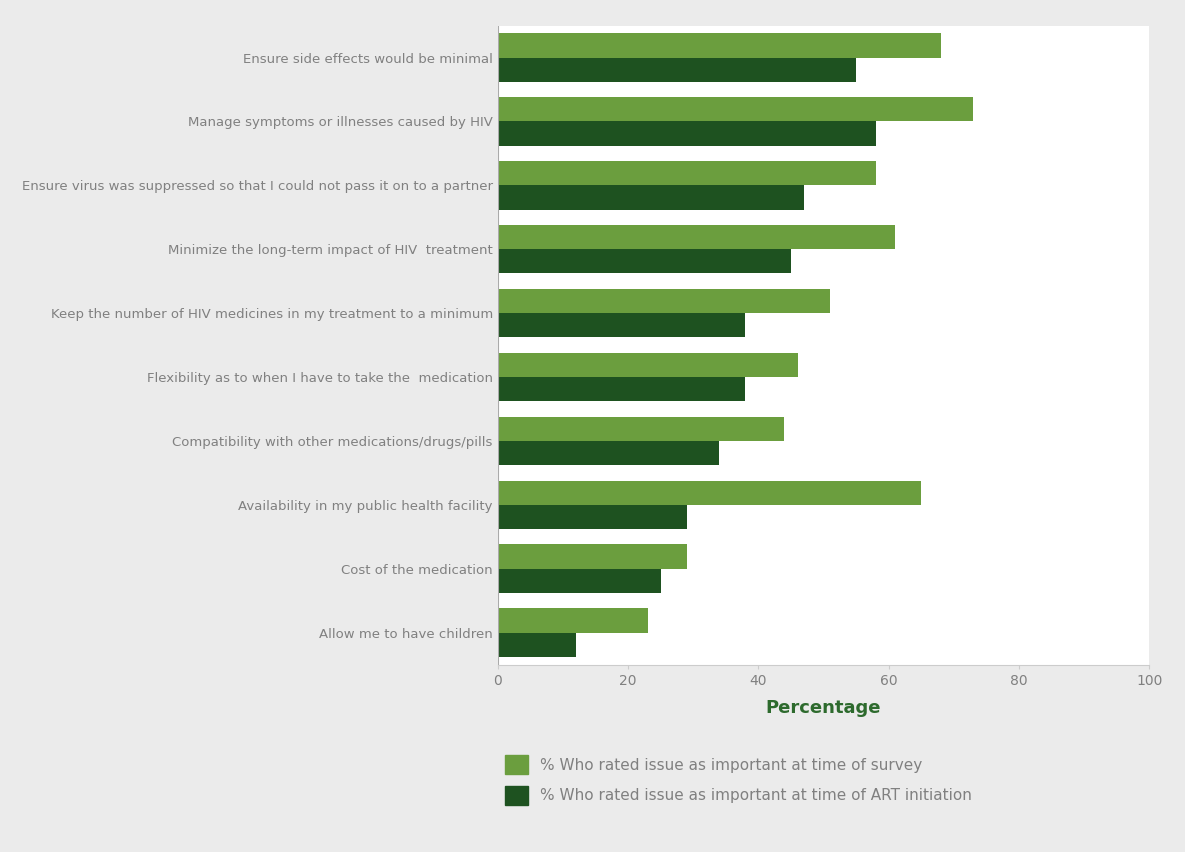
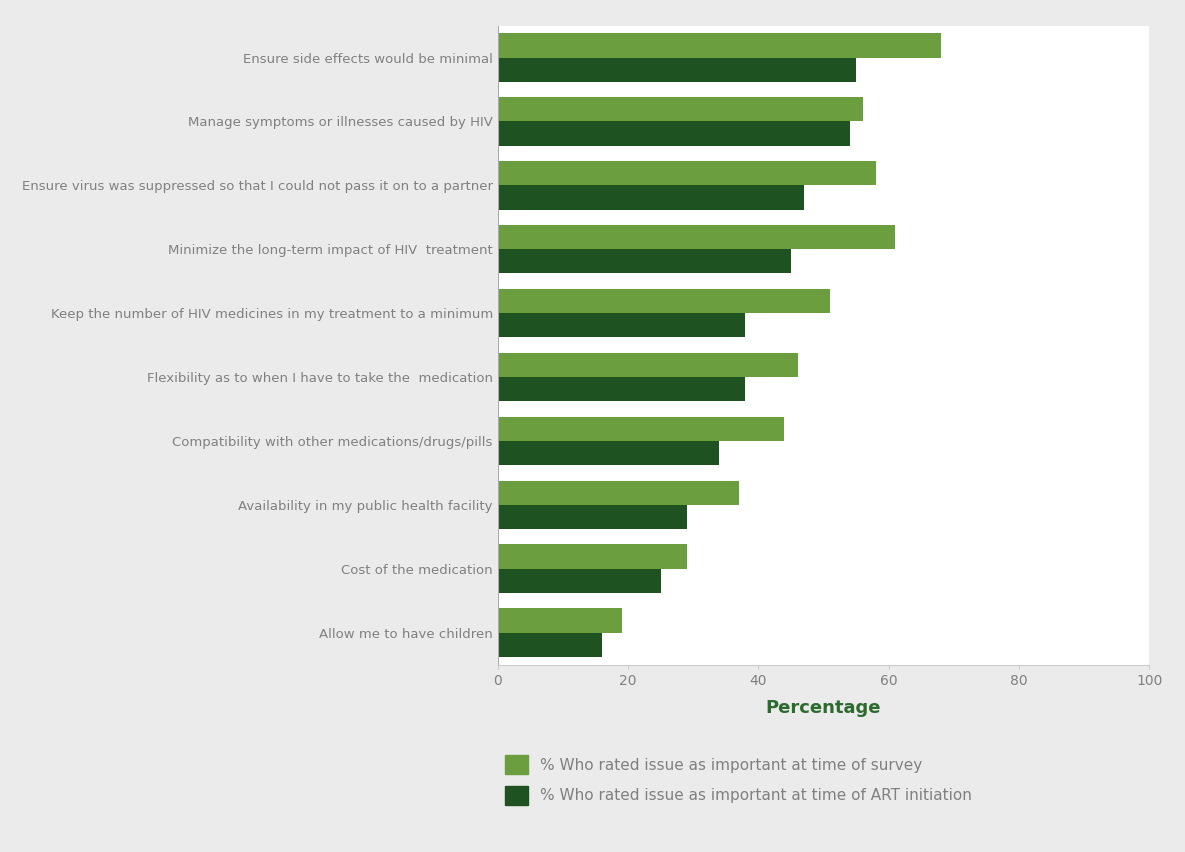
% Who rated issue as important at time of survey/Manage symptoms or illnesses caused by HIV: 73 -> 56
% Who rated issue as important at time of ART initiation/Manage symptoms or illnesses caused by HIV: 58 -> 54
% Who rated issue as important at time of survey/Availability in my public health facility: 65 -> 37
% Who rated issue as important at time of survey/Allow me to have children: 23 -> 19
% Who rated issue as important at time of ART initiation/Allow me to have children: 12 -> 16
